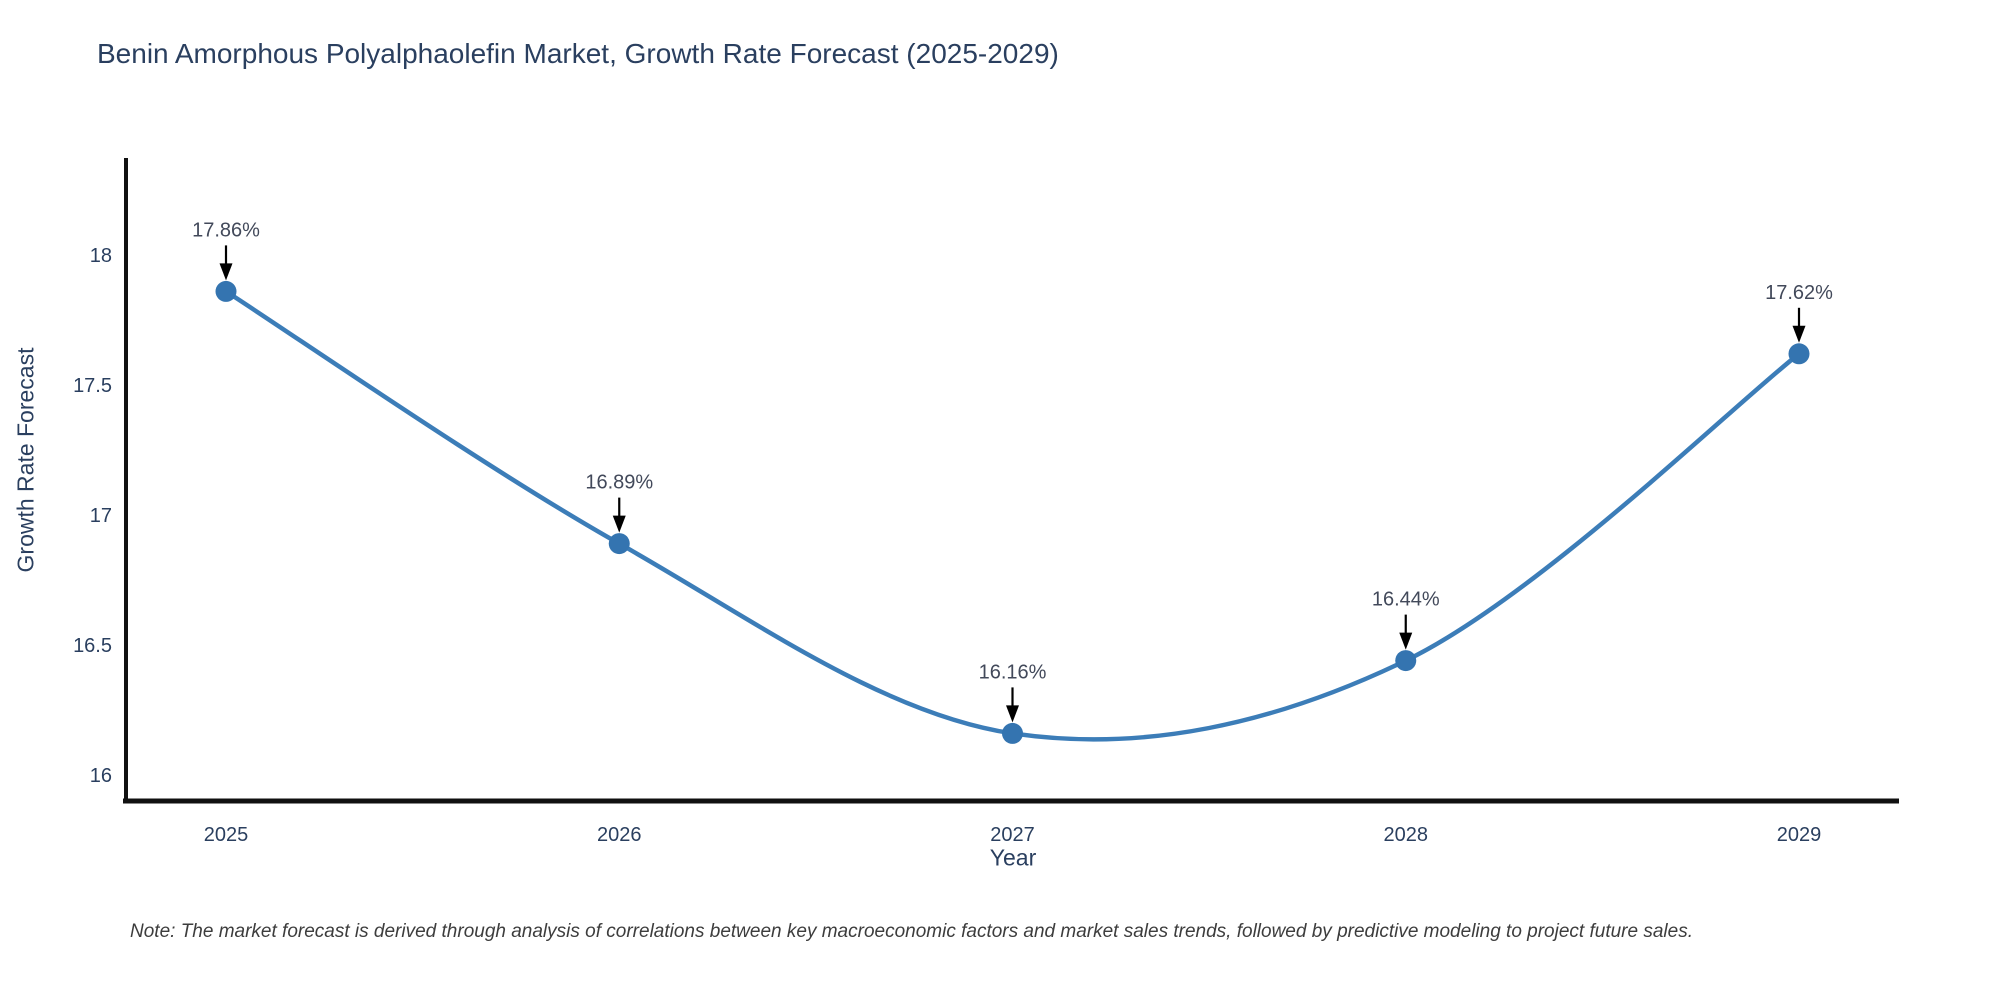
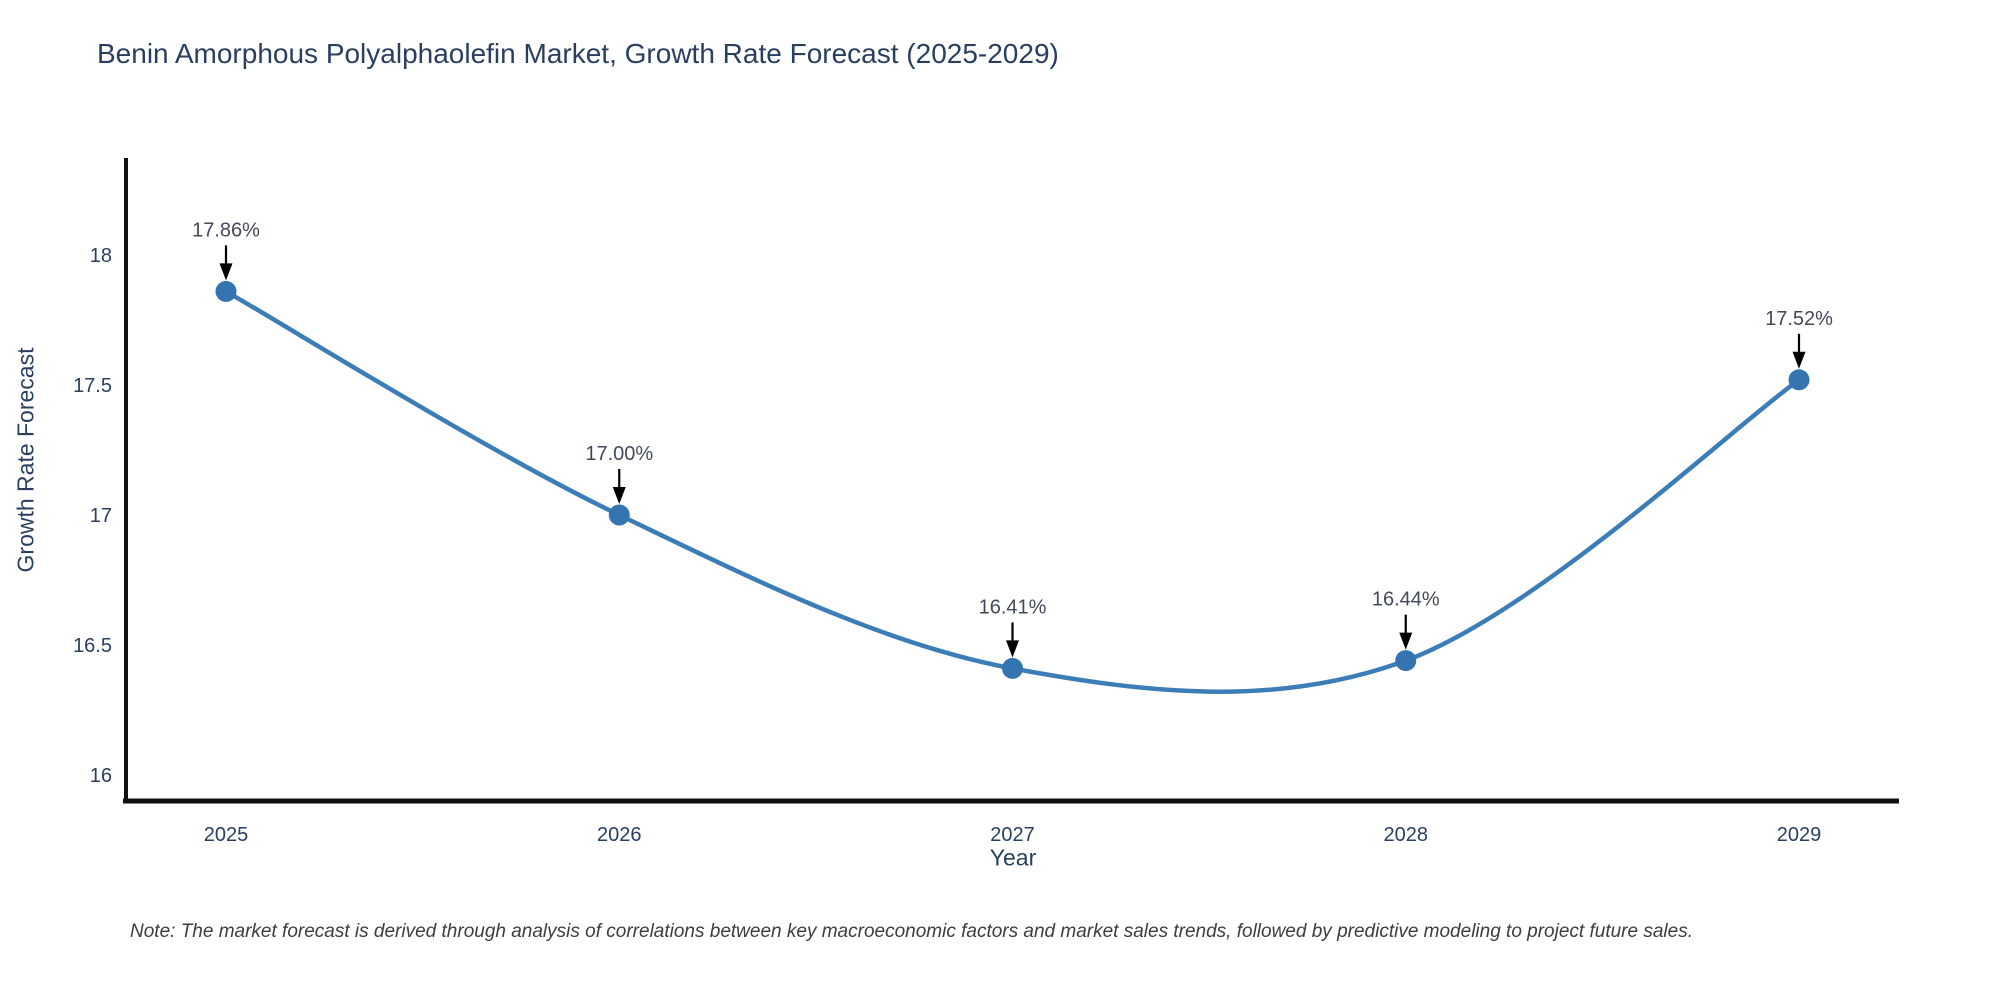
2026: 16.89% -> 17.00%
2027: 16.16% -> 16.41%
2029: 17.62% -> 17.52%
